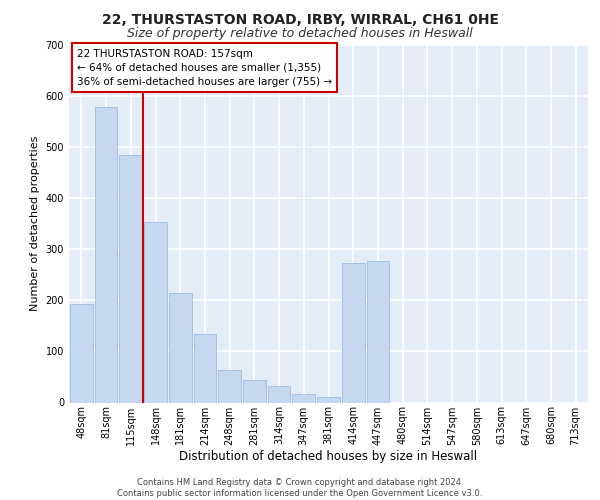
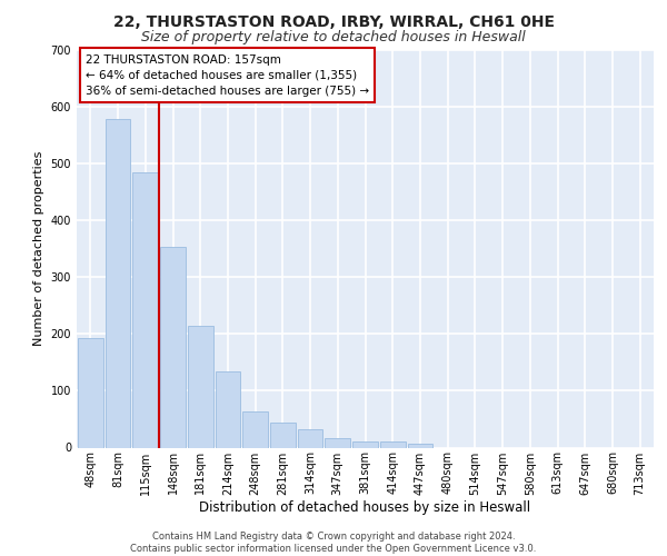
414sqm: 274 -> 11
447sqm: 278 -> 7
